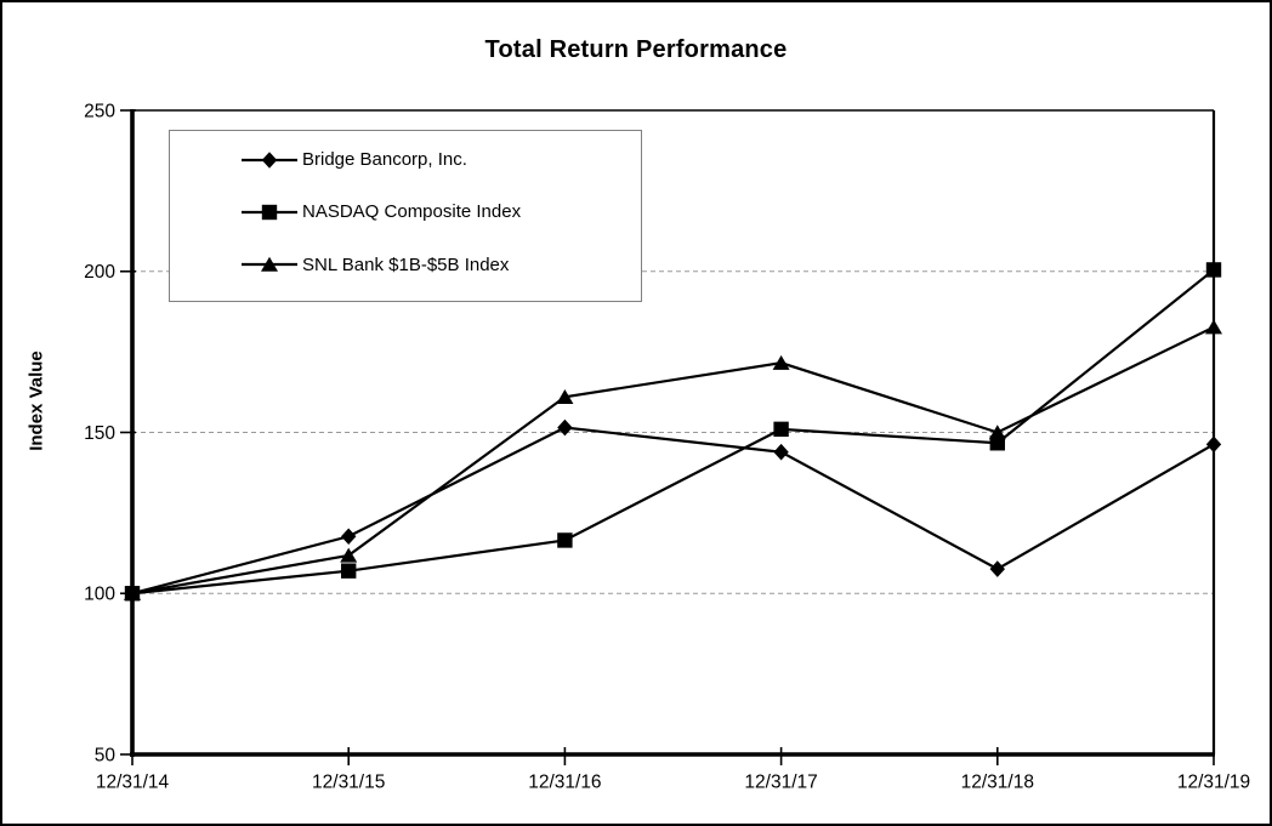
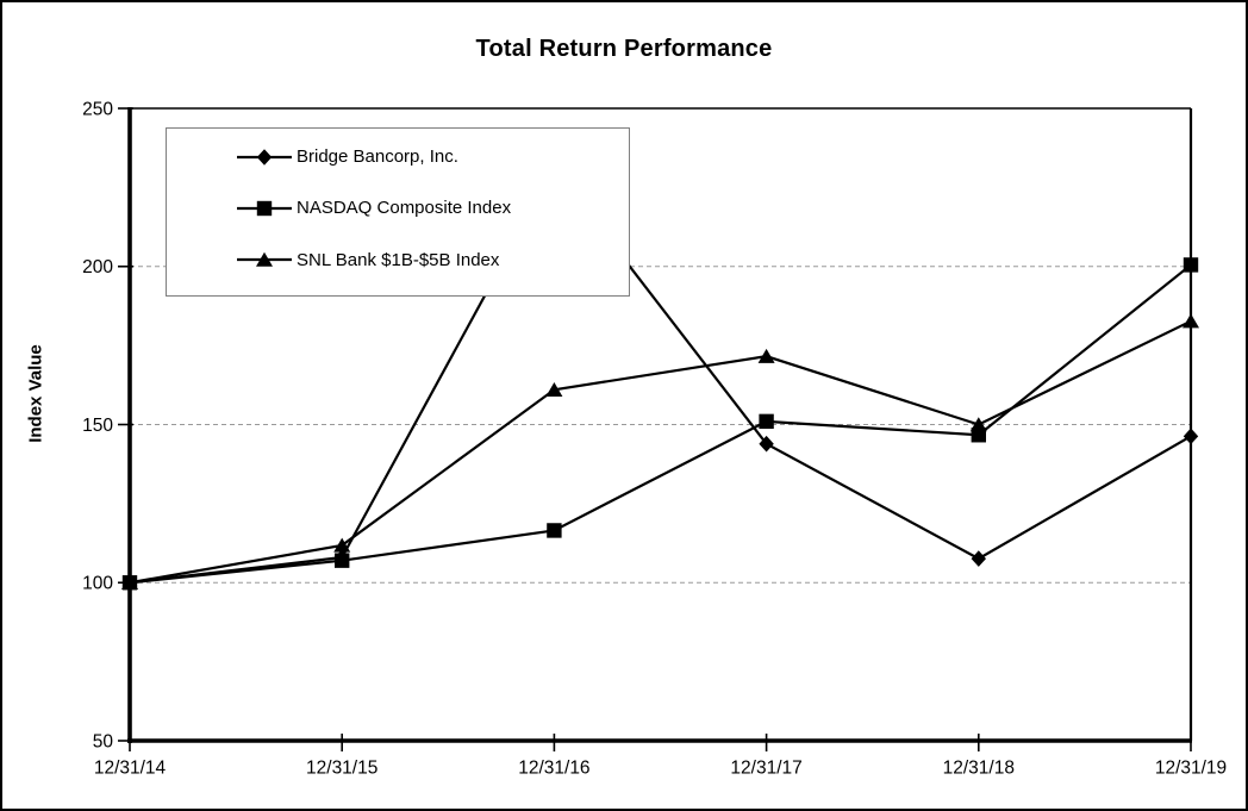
Bridge Bancorp, Inc./12/31/15: 118 -> 108
Bridge Bancorp, Inc./12/31/16: 152 -> 231
